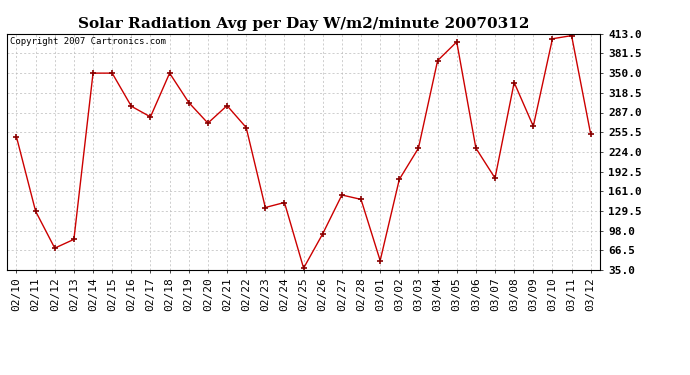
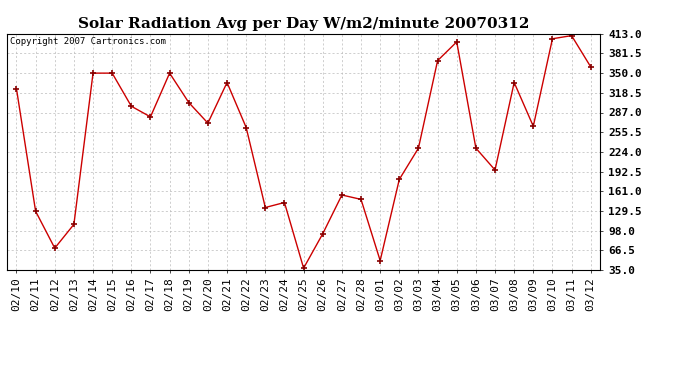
02/10: 248 -> 325
02/13: 84 -> 108
02/21: 298 -> 335
03/07: 182 -> 195
03/12: 252 -> 360
